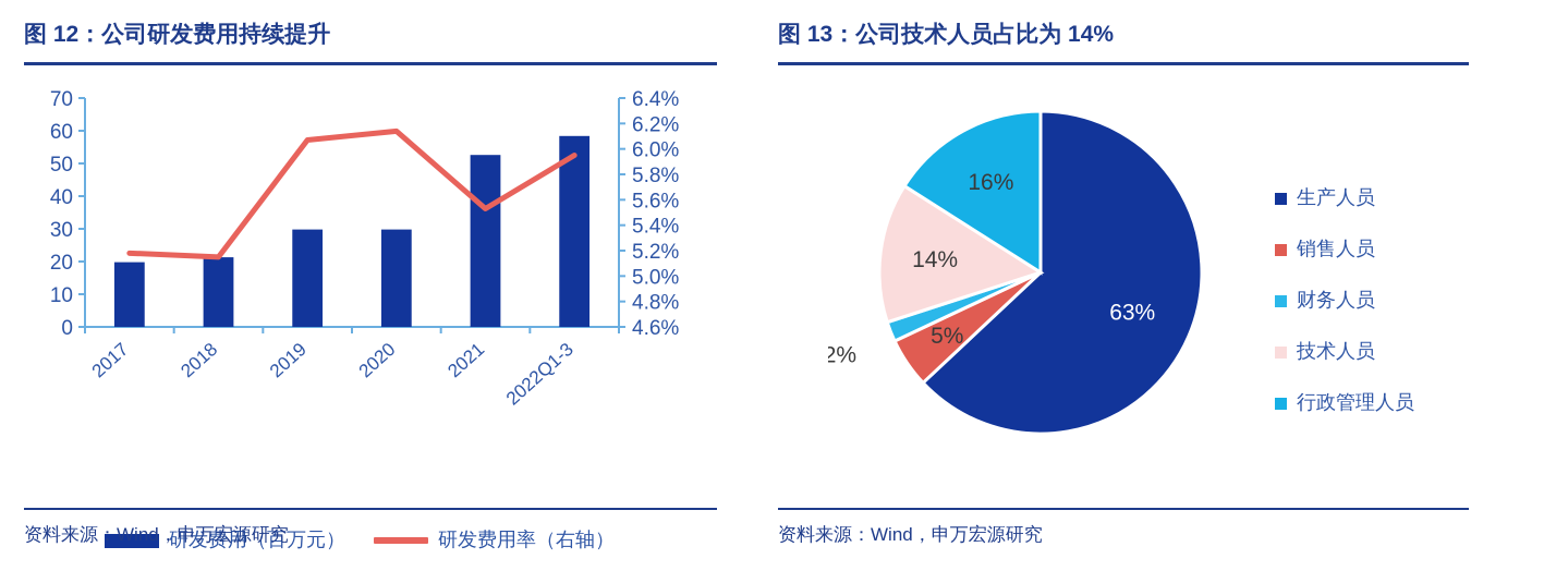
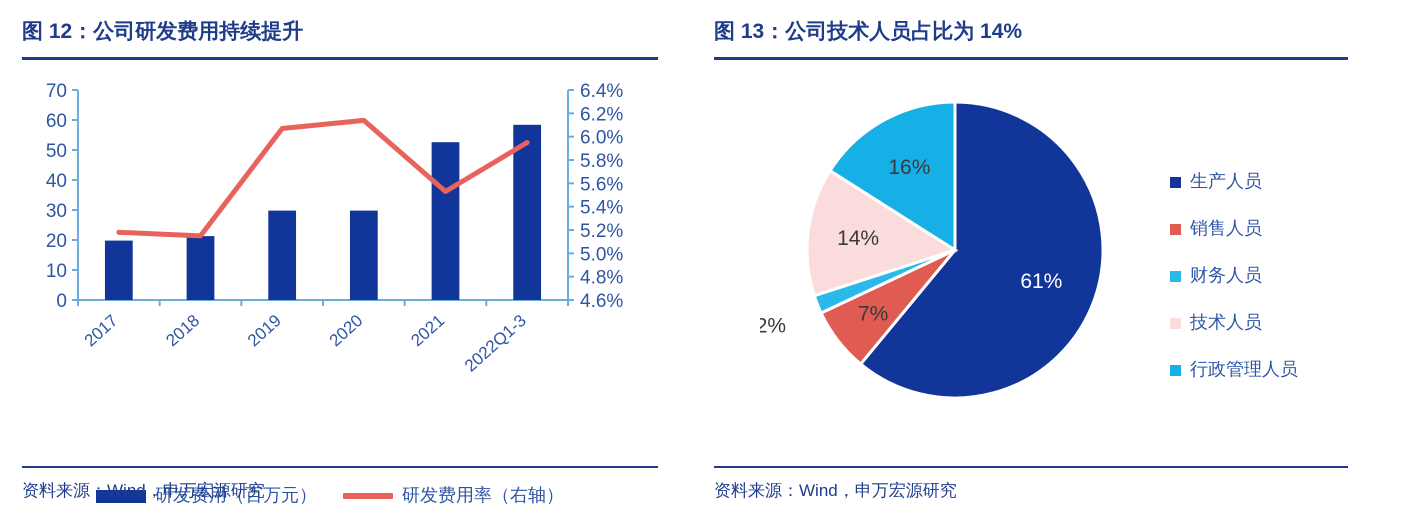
图 13：公司技术人员占比为 14%/生产人员: 63% -> 61%
图 13：公司技术人员占比为 14%/销售人员: 5% -> 7%
